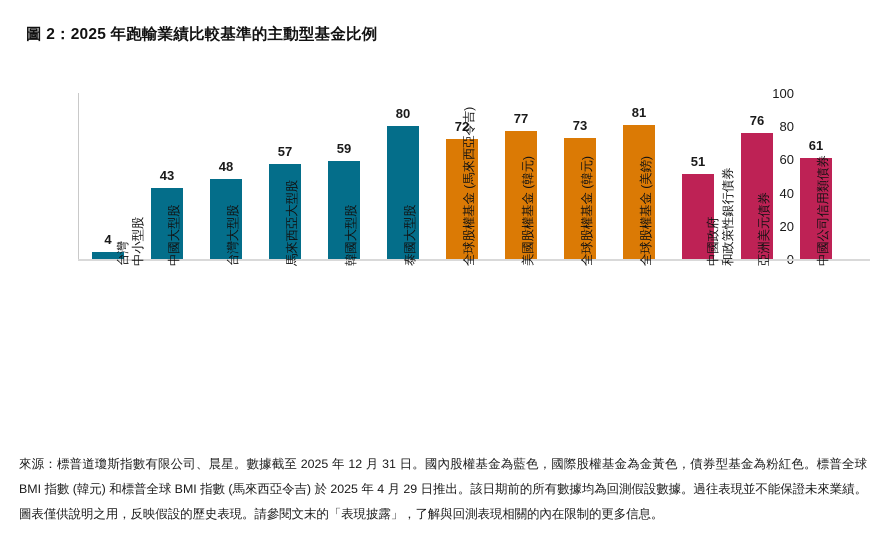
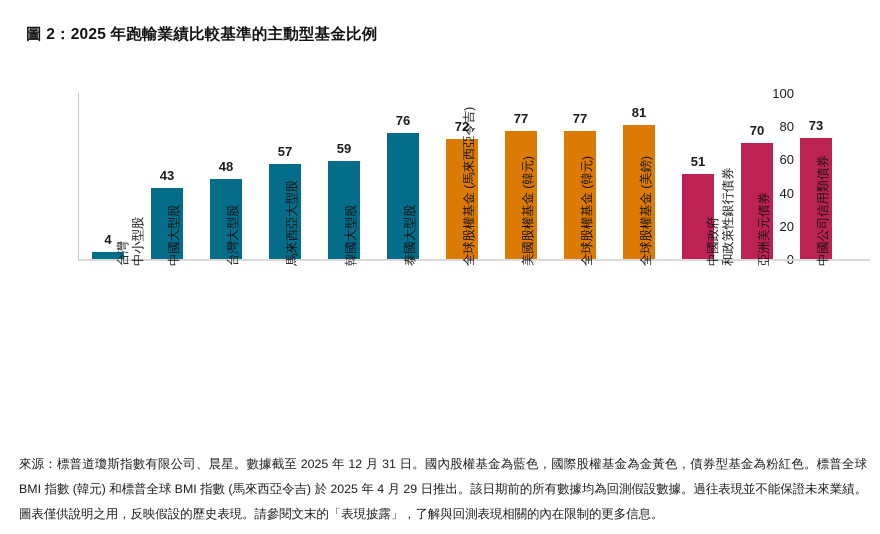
泰國大型股: 80 -> 76
全球股權基金 (韓元): 73 -> 77
亞洲美元債券: 76 -> 70
中國公司信用類債券: 61 -> 73
